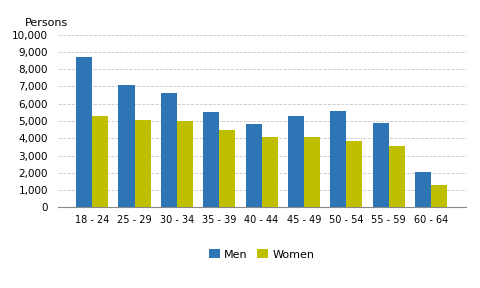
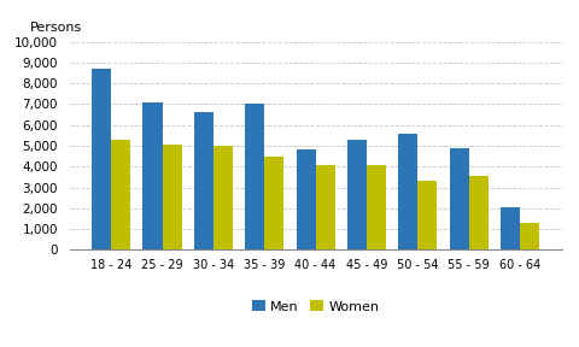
Men/35 - 39: 5,500 -> 7,000
Women/50 - 54: 3,800 -> 3,300
